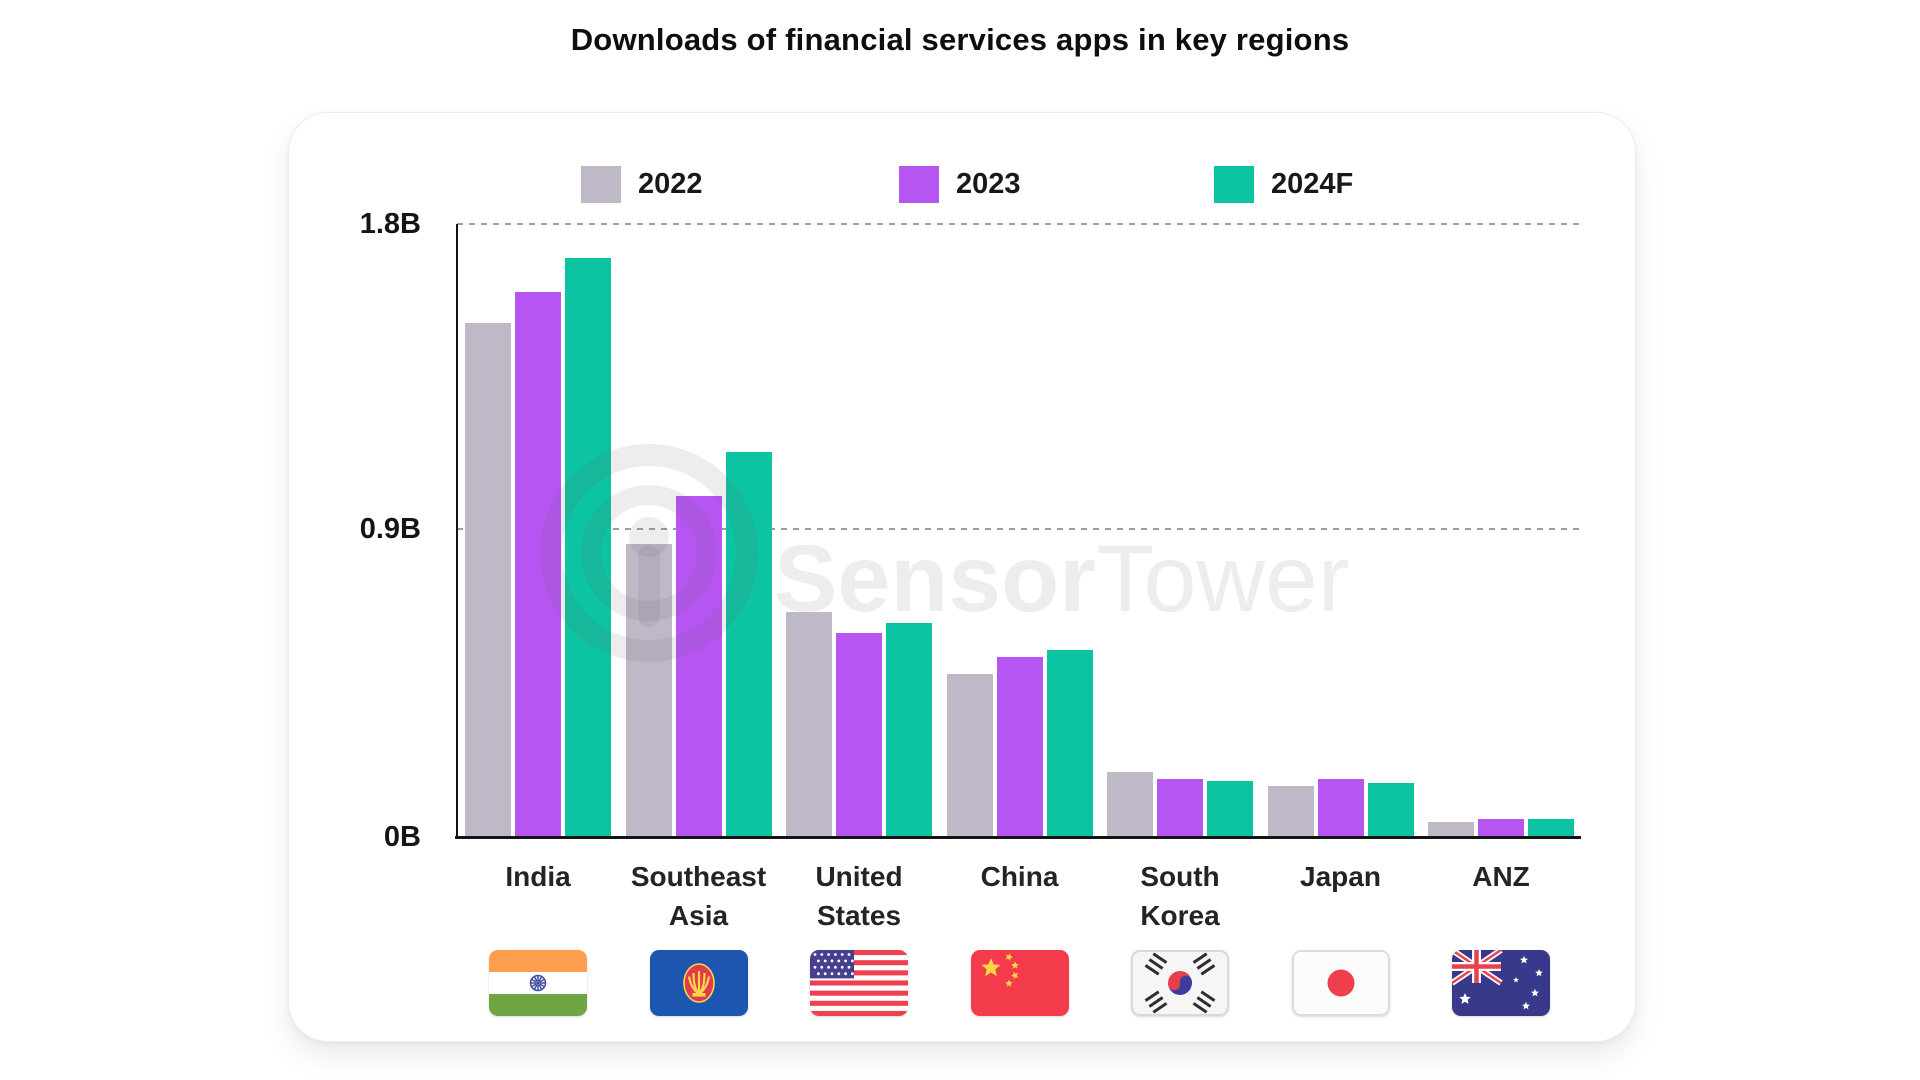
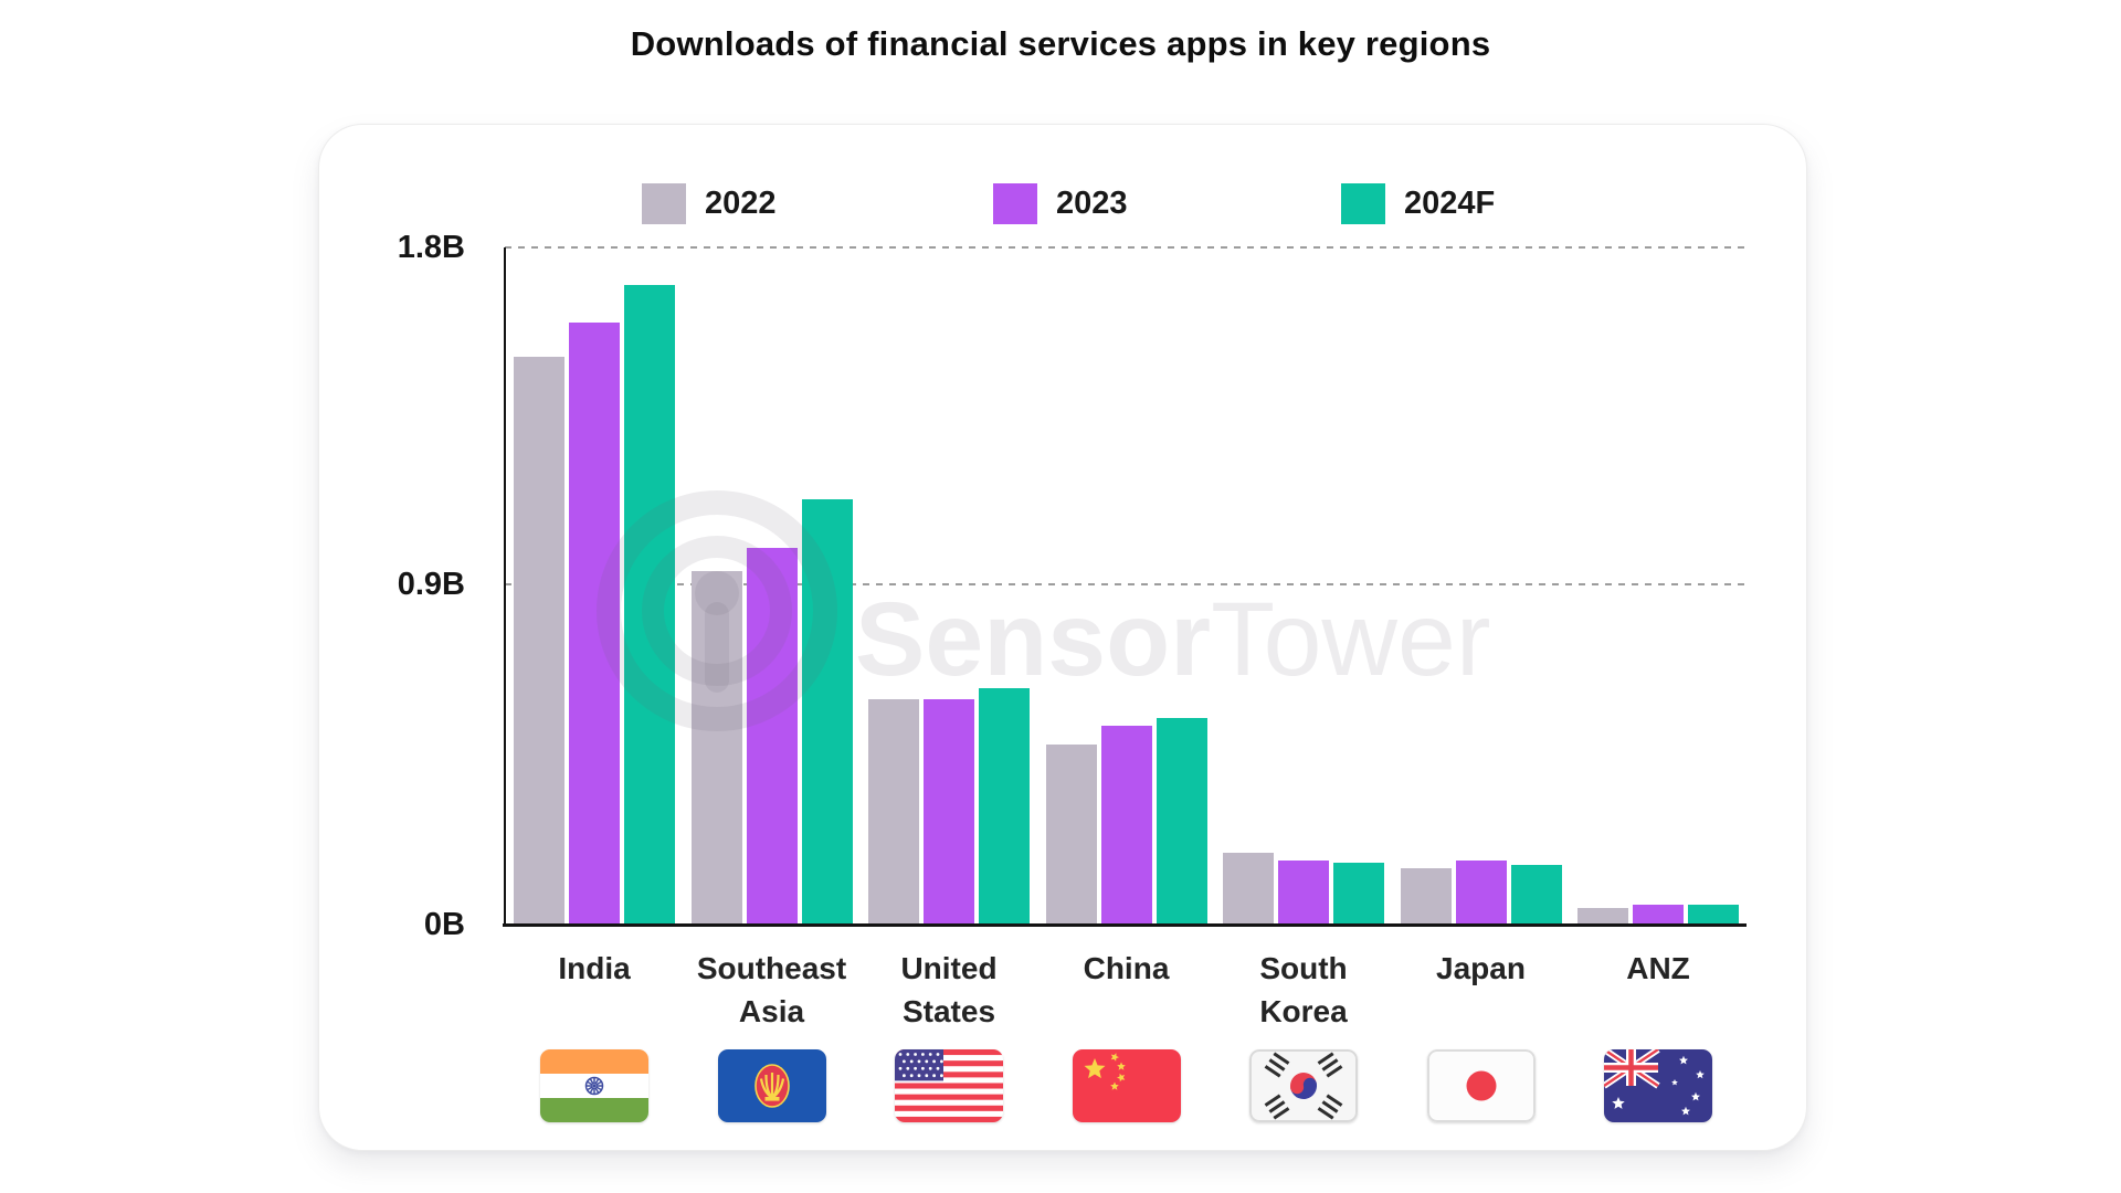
2022/Southeast Asia: 0.86B -> 0.94B
2022/United States: 0.66B -> 0.60B
